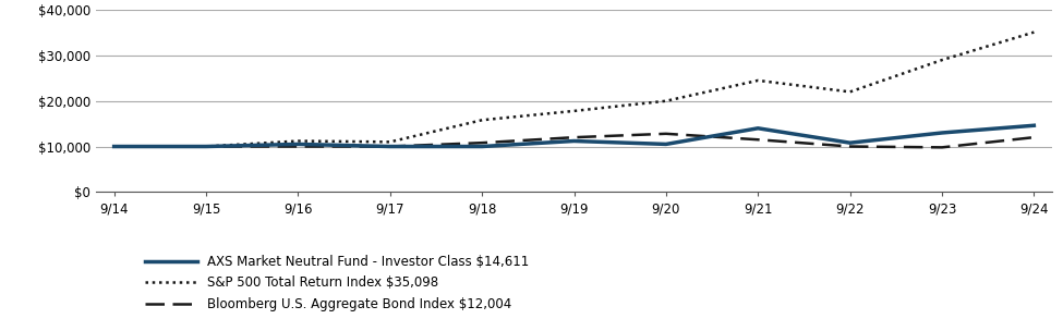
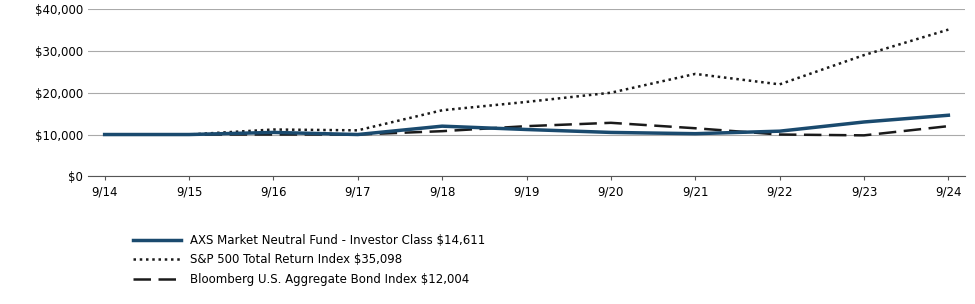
AXS Market Neutral Fund - Investor Class $14,611/9/18: $10,000 -> $12,000
AXS Market Neutral Fund - Investor Class $14,611/9/21: $14,000 -> $10,200
